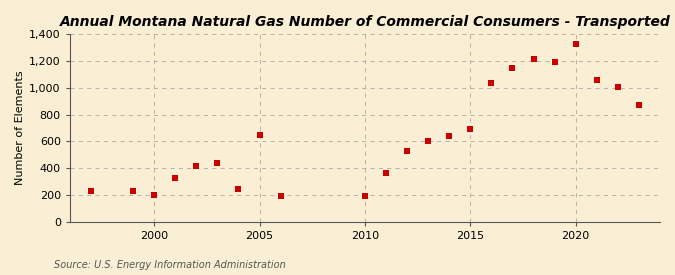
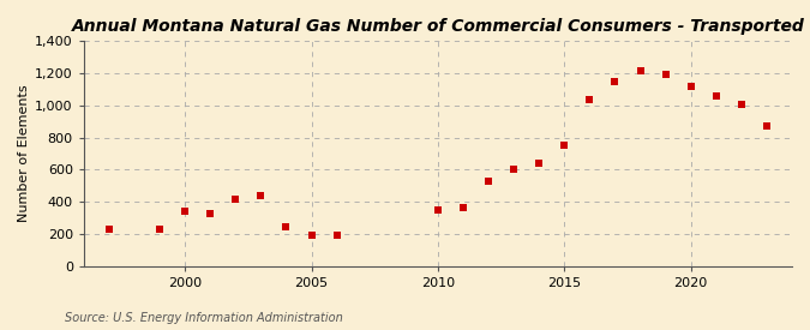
2000: 200 -> 340
2005: 650 -> 190
2010: 190 -> 350
2015: 690 -> 760
2020: 1,330 -> 1,120
